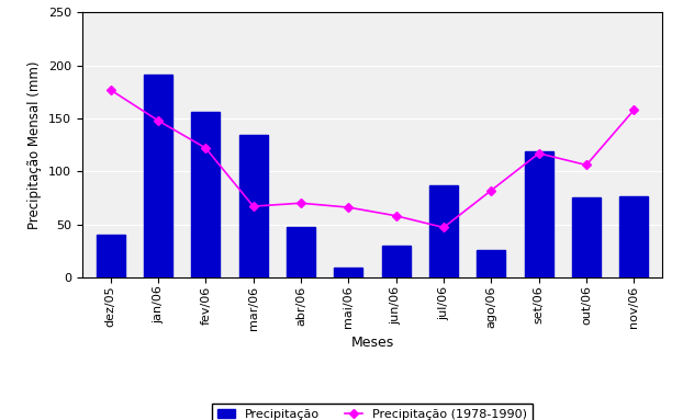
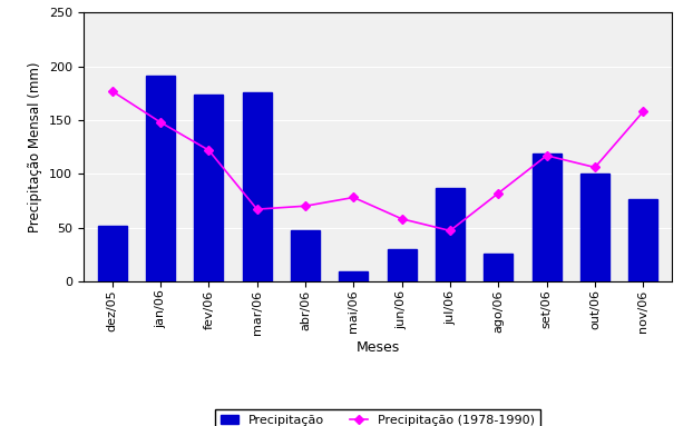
Precipitação/dez/05: 40 -> 52
Precipitação/fev/06: 156 -> 174
Precipitação/mar/06: 134 -> 176
Precipitação (1978-1990)/mai/06: 66 -> 78
Precipitação/out/06: 75 -> 100
